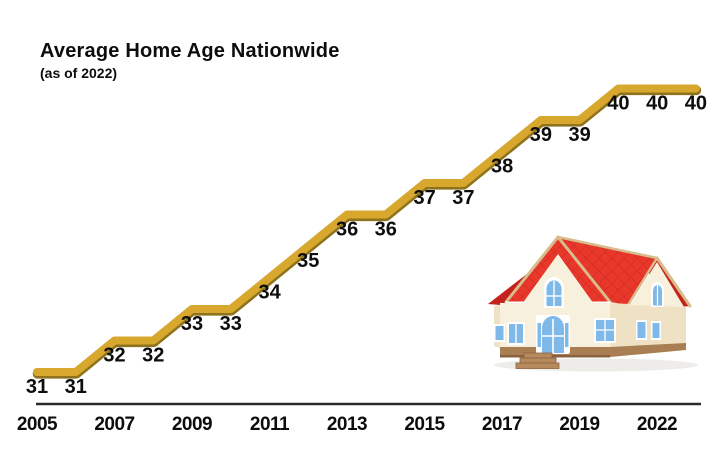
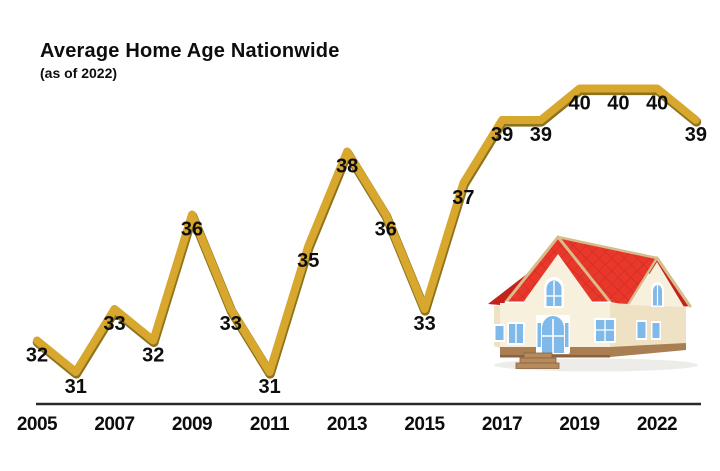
2005: 31 -> 32
2007: 32 -> 33
2009: 33 -> 36
2011: 34 -> 31
2013: 36 -> 38
2015: 37 -> 33
2017: 38 -> 39
2019: 39 -> 40
2022: 40 -> 39
